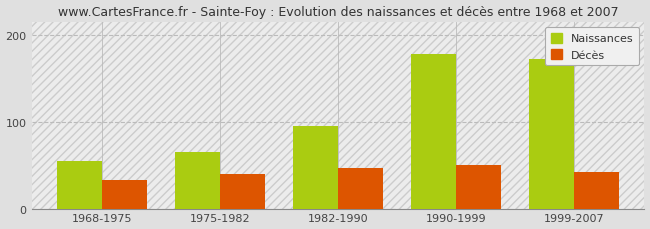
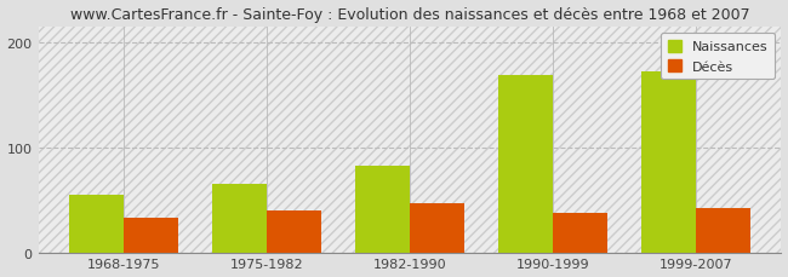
Naissances/1982-1990: 95 -> 82
Naissances/1990-1999: 178 -> 168
Décès/1990-1999: 50 -> 38
